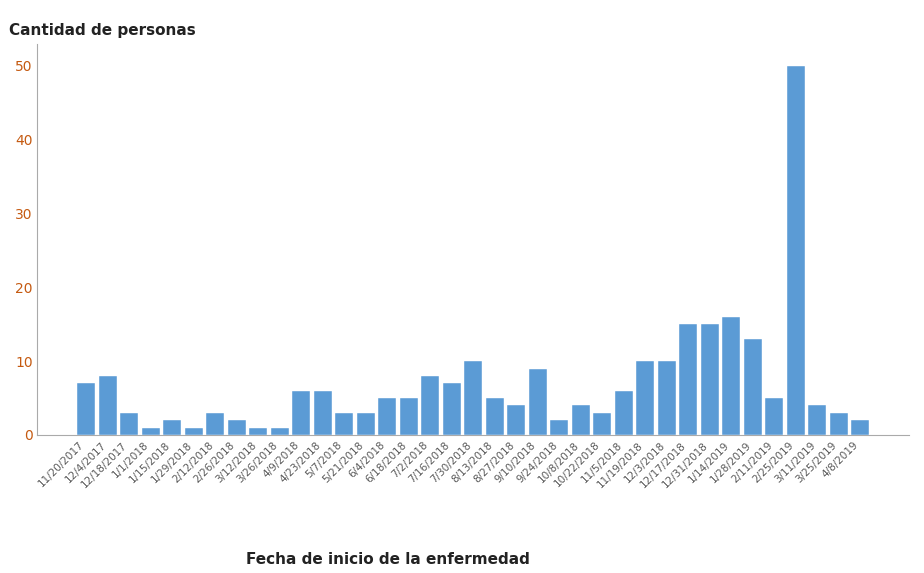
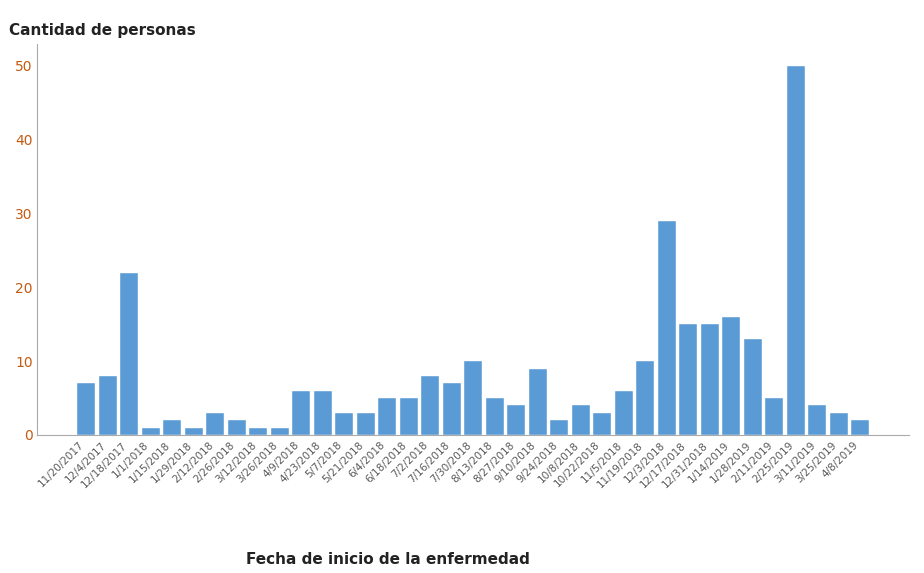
12/18/2017: 3 -> 22
12/3/2018: 10 -> 29
